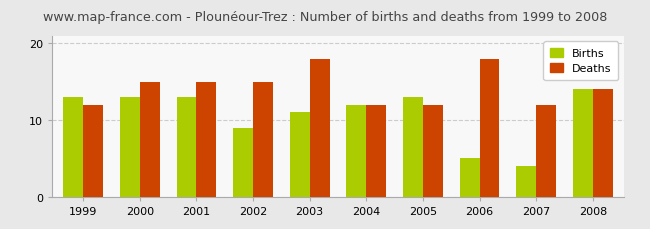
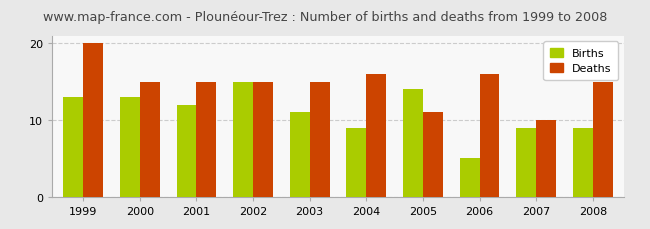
Deaths/1999: 12 -> 20
Births/2001: 13 -> 12
Births/2002: 9 -> 15
Deaths/2003: 18 -> 15
Births/2004: 12 -> 9
Deaths/2004: 12 -> 16
Births/2005: 13 -> 14
Deaths/2005: 12 -> 11
Deaths/2006: 18 -> 16
Births/2007: 4 -> 9
Deaths/2007: 12 -> 10
Births/2008: 14 -> 9
Deaths/2008: 14 -> 15
